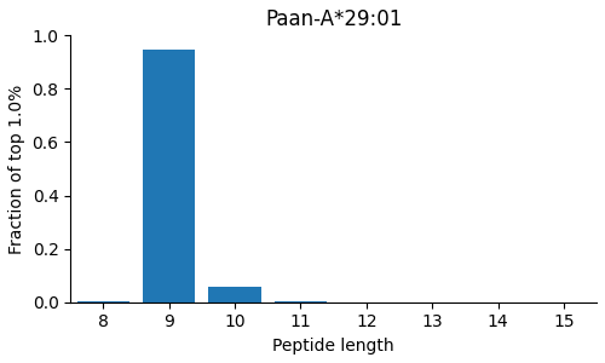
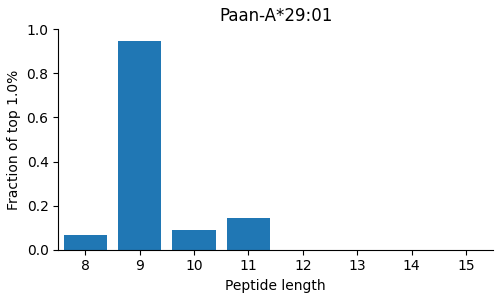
8: 0.005 -> 0.065
10: 0.060 -> 0.090
11: 0.005 -> 0.145
